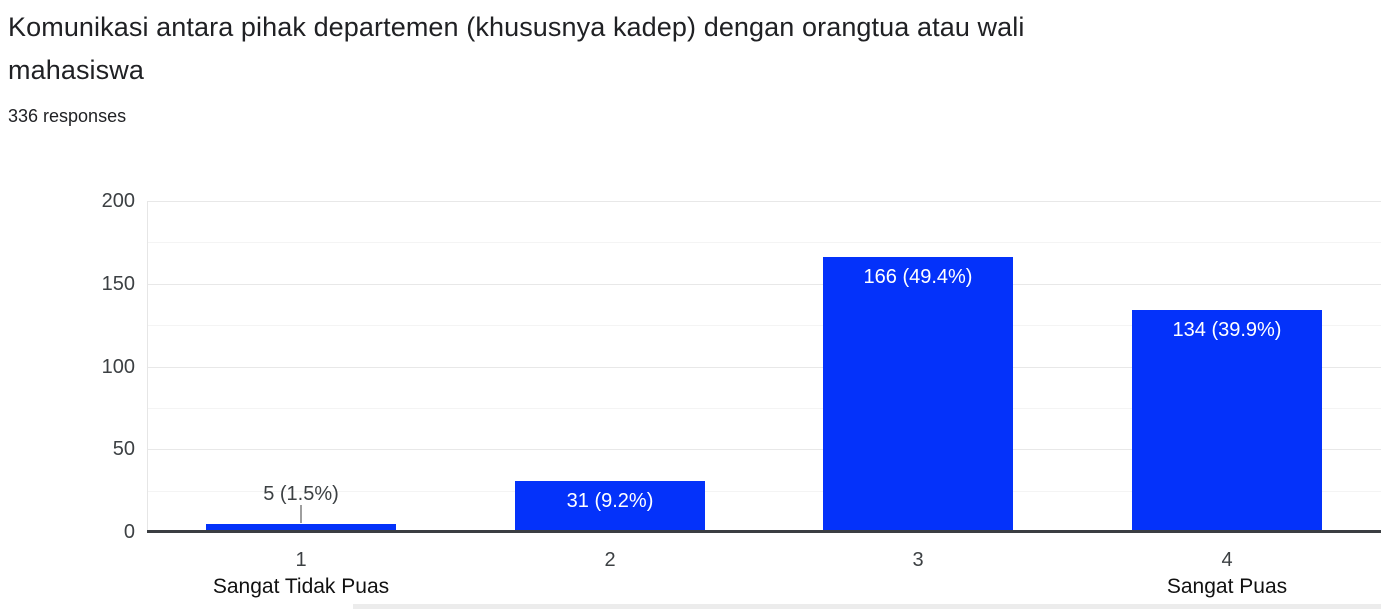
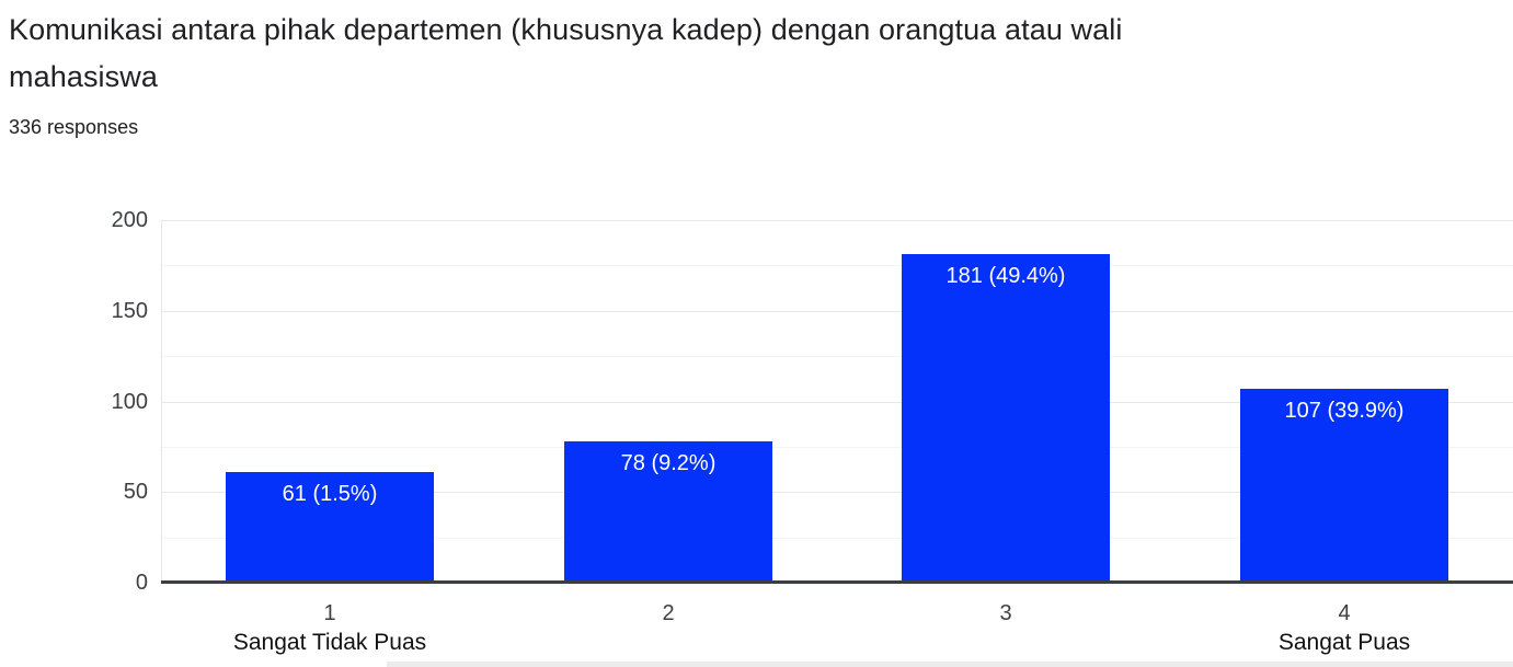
1: 5 -> 61
2: 31 -> 78
3: 166 -> 181
4: 134 -> 107
